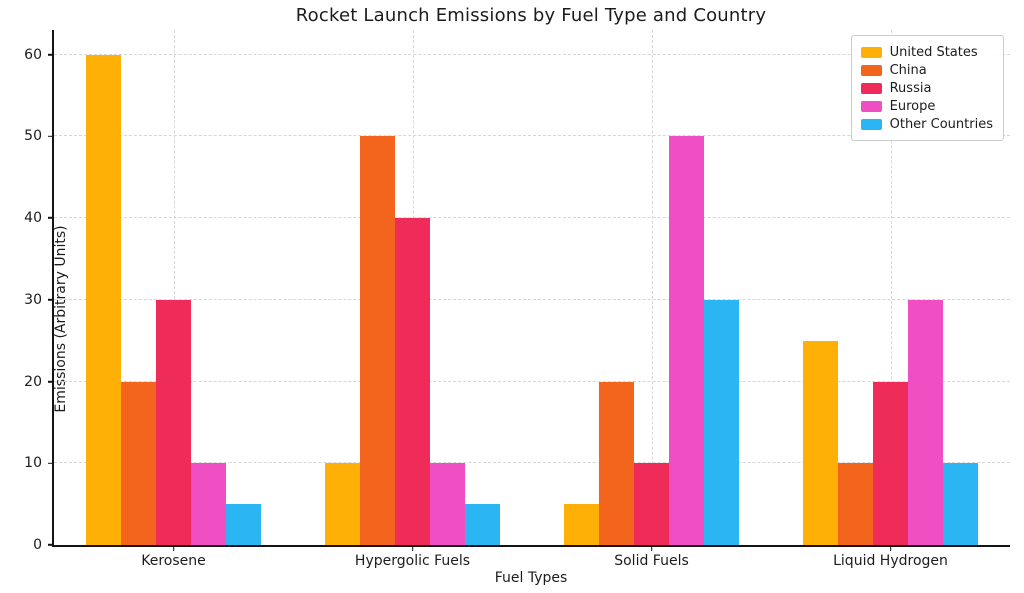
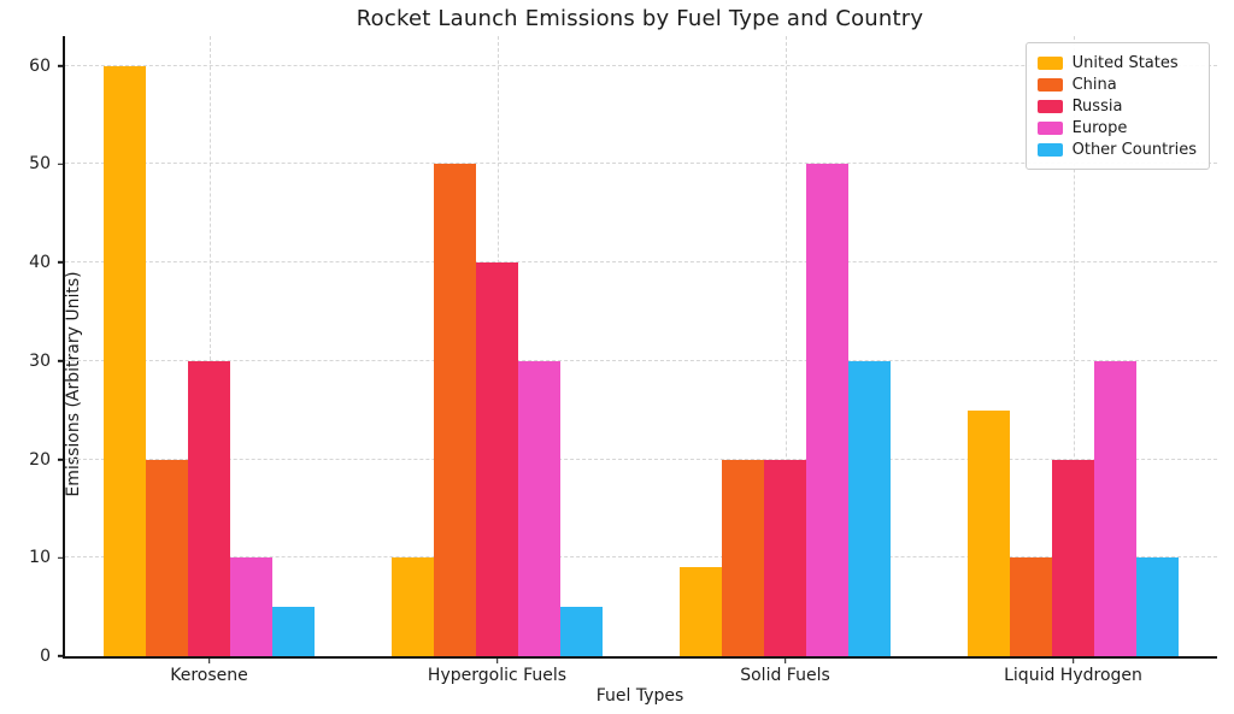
Europe/Hypergolic Fuels: 10 -> 30
United States/Solid Fuels: 5 -> 9
Russia/Solid Fuels: 10 -> 20
